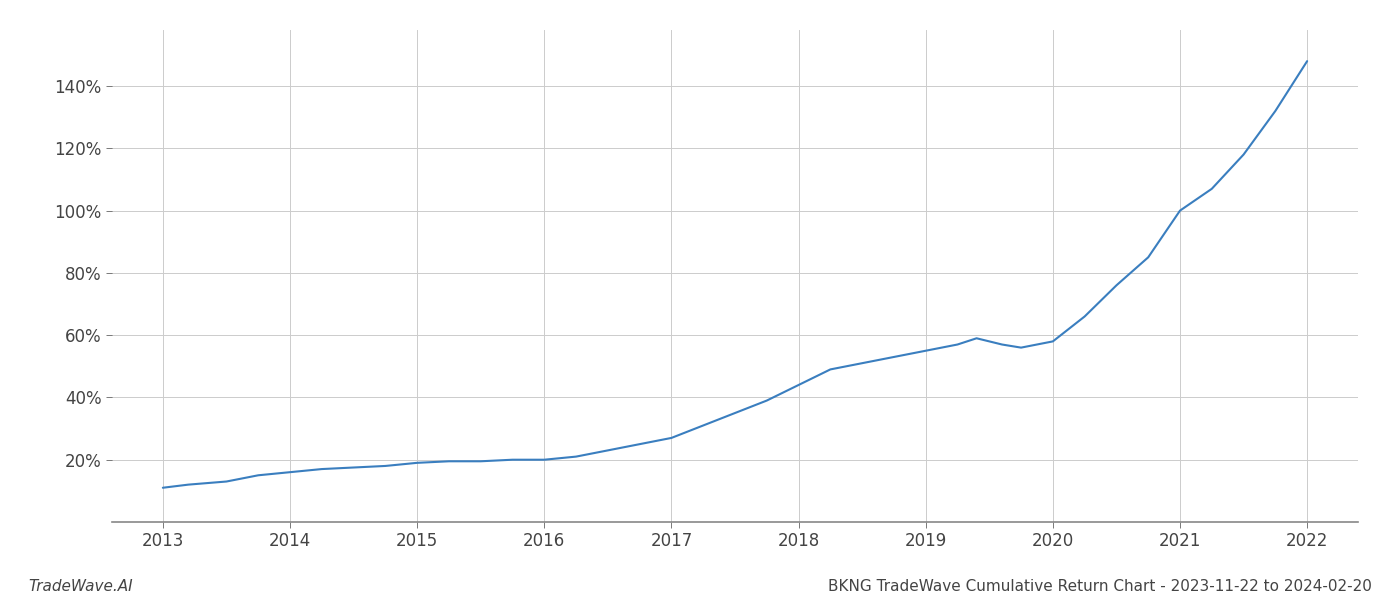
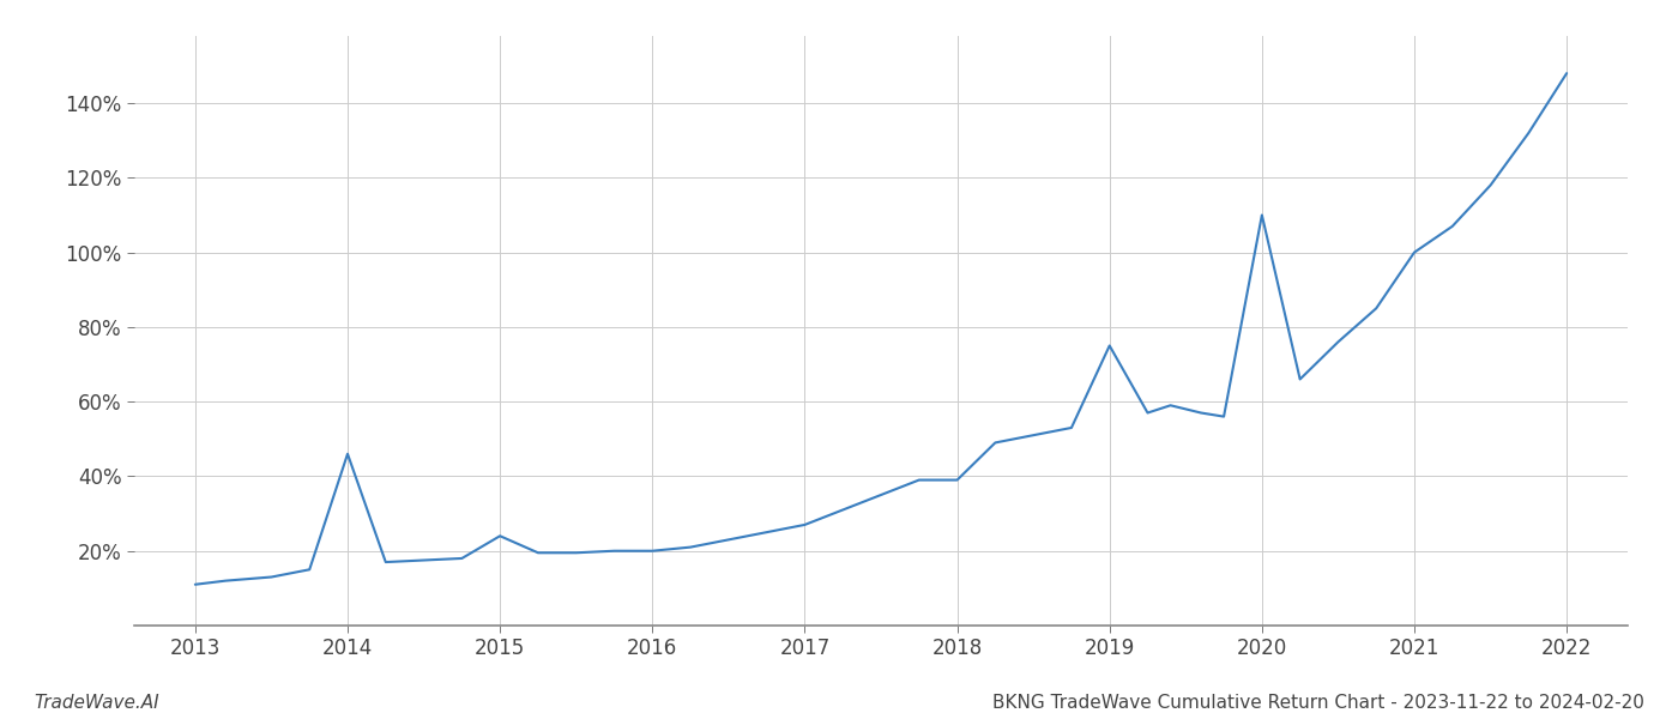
2014: 16.0% -> 46.0%
2015: 19.0% -> 24.0%
2018: 44.0% -> 39.0%
2019: 55.0% -> 75.0%
2020: 58.0% -> 110.0%
